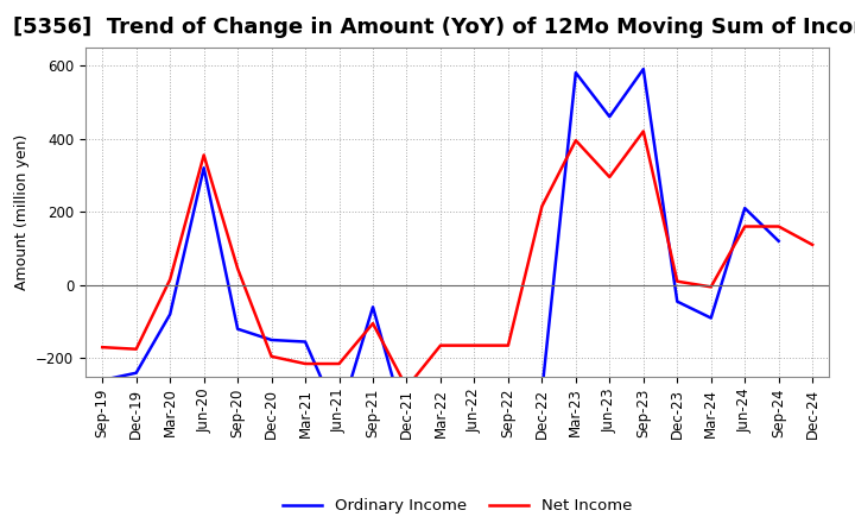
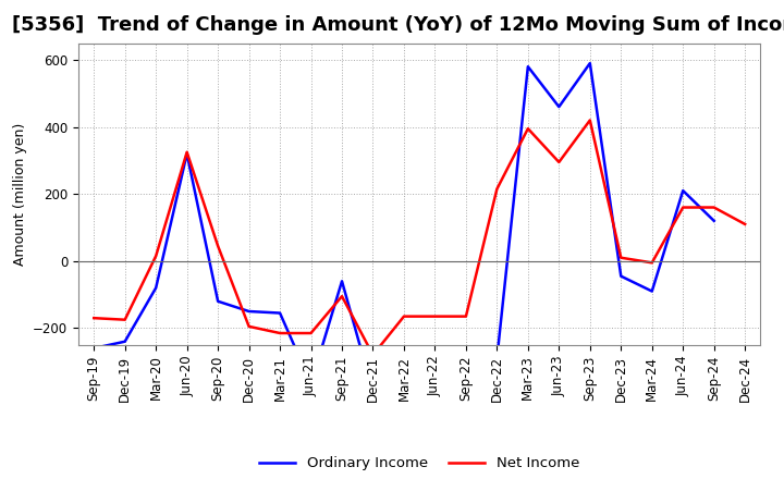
Net Income/Jun-20: 355 -> 325
